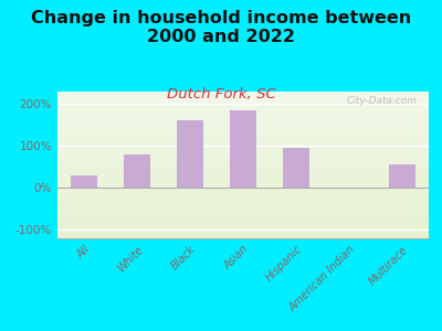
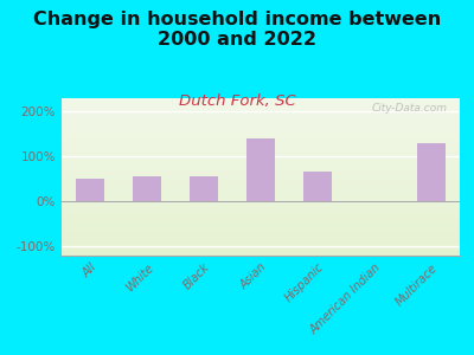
All: 30% -> 50%
White: 80% -> 55%
Black: 160% -> 55%
Asian: 185% -> 140%
Hispanic: 95% -> 65%
Multirace: 55% -> 130%
